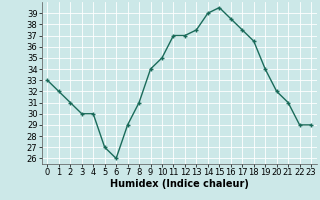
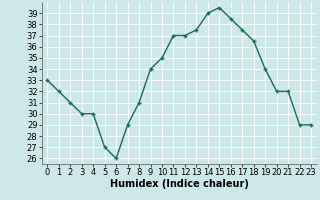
21: 31.0 -> 32.0
